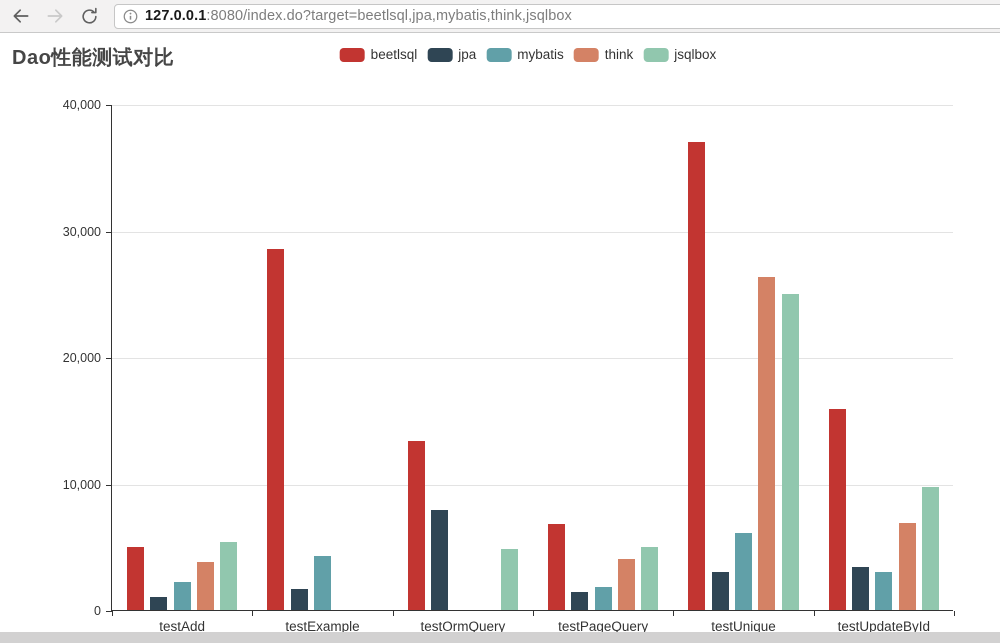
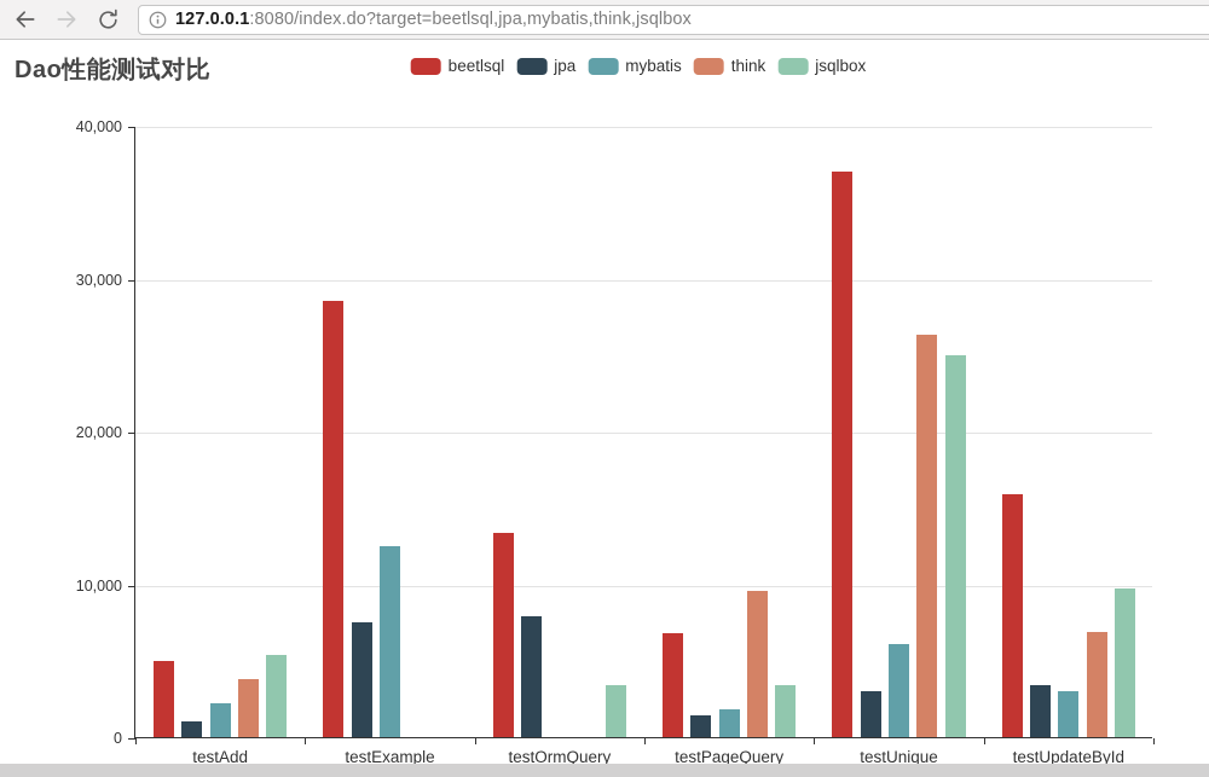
jpa/testExample: 1600 -> 7500
mybatis/testExample: 4300 -> 12500
jsqlbox/testOrmQuery: 4800 -> 3400
think/testPageQuery: 4000 -> 9600
jsqlbox/testPageQuery: 5000 -> 3400
